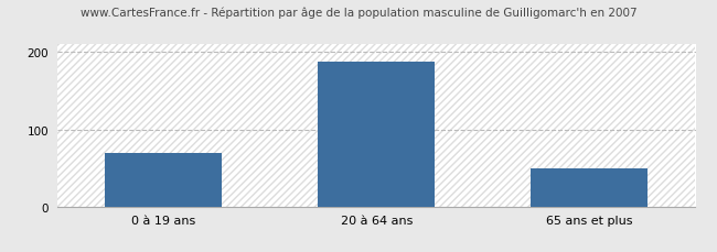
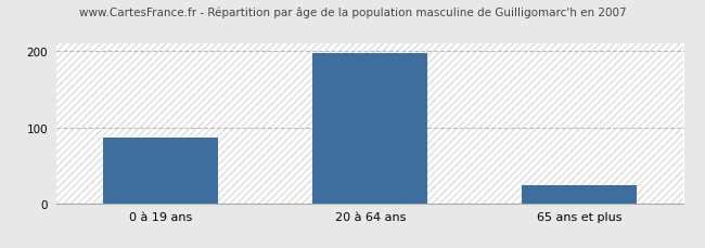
0 à 19 ans: 70 -> 86
20 à 64 ans: 188 -> 198
65 ans et plus: 50 -> 24
